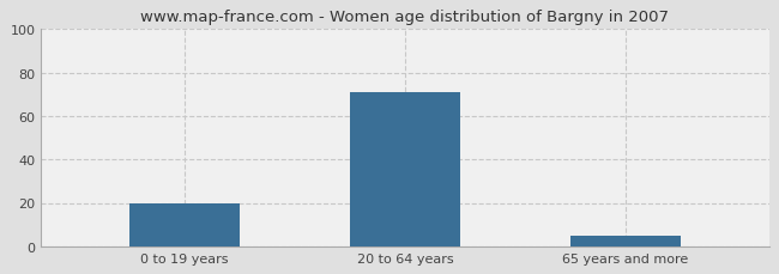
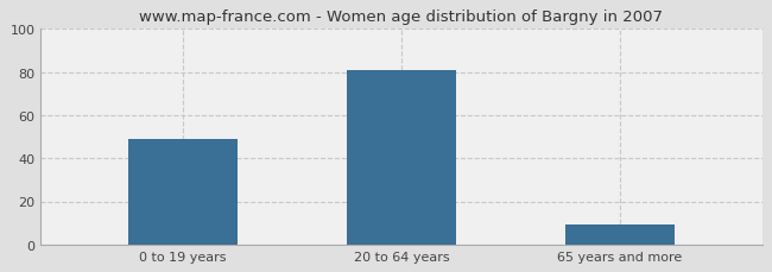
0 to 19 years: 20 -> 49
20 to 64 years: 71 -> 81
65 years and more: 5 -> 9
